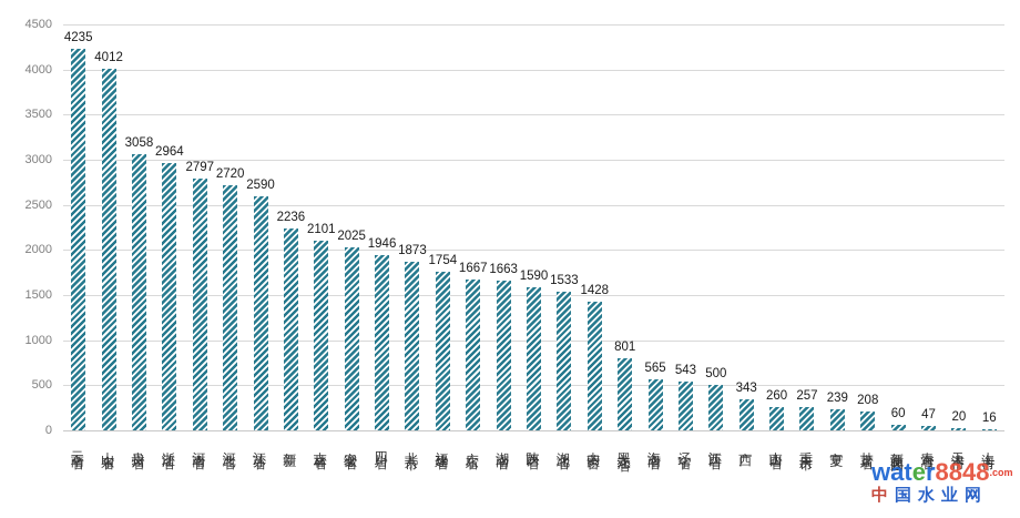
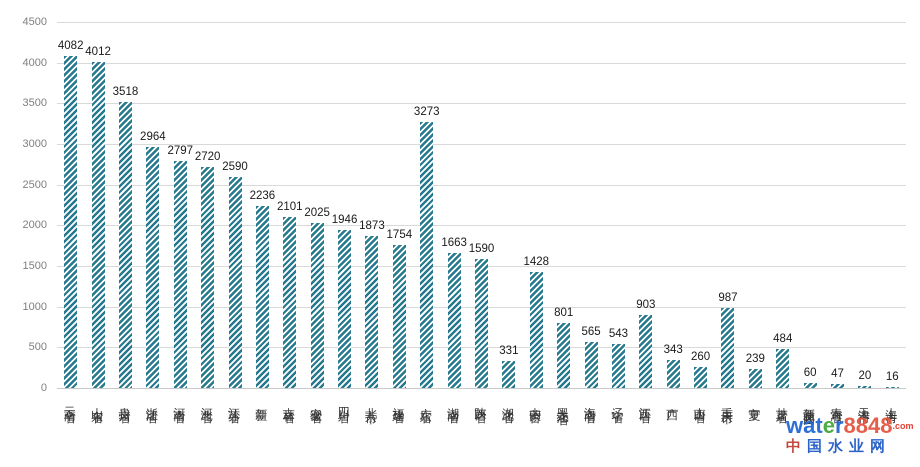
云南省: 4235 -> 4082
贵州省: 3058 -> 3518
广东省: 1667 -> 3273
湖北省: 1533 -> 331
江西省: 500 -> 903
重庆市: 257 -> 987
甘肃省: 208 -> 484
